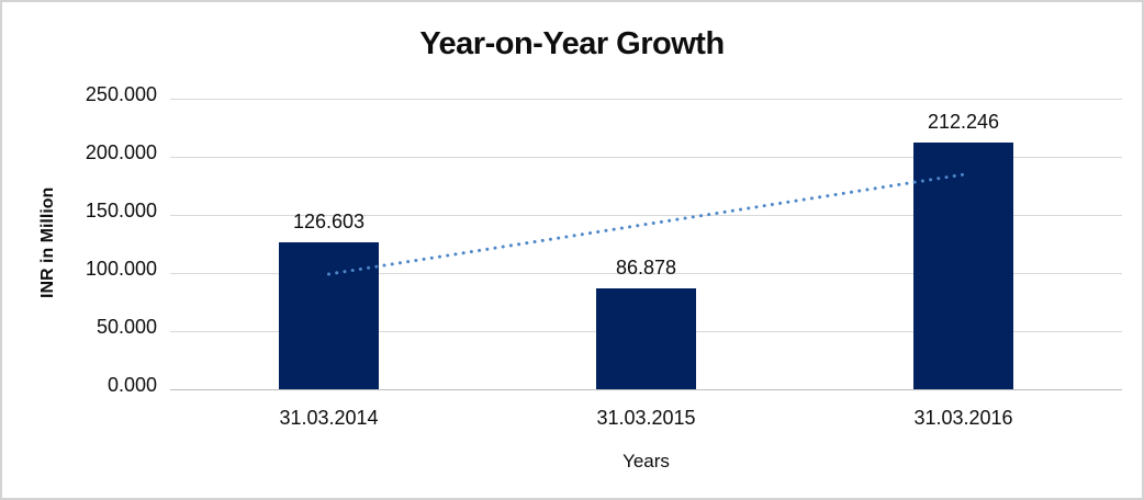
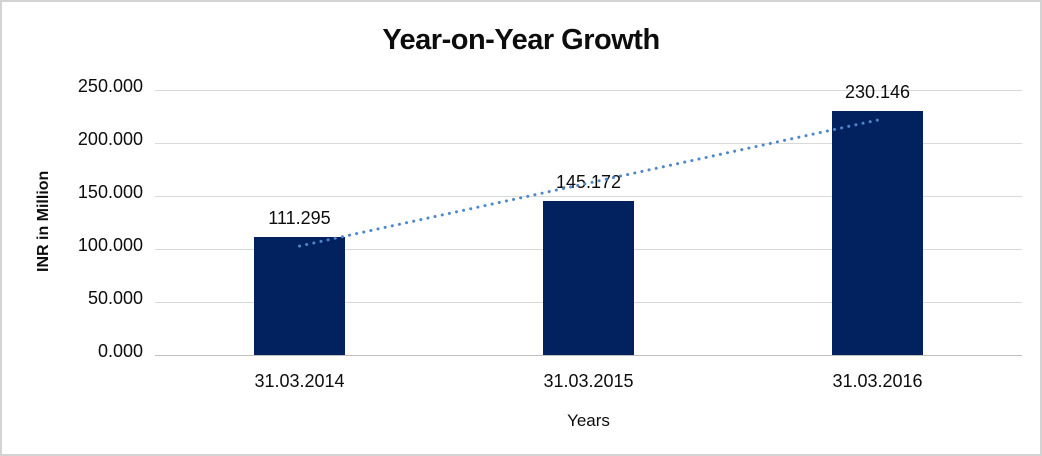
31.03.2014: 126.603 -> 111.295
31.03.2015: 86.878 -> 145.172
31.03.2016: 212.246 -> 230.146
